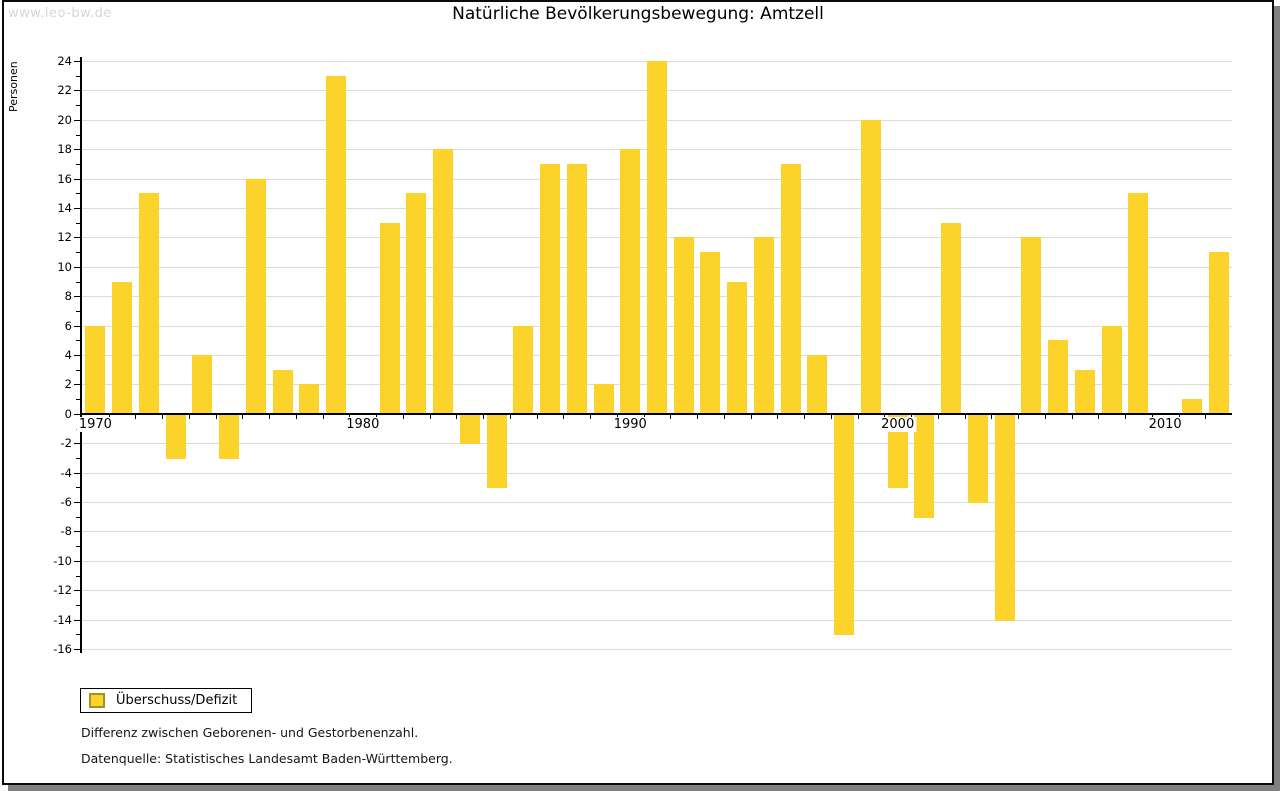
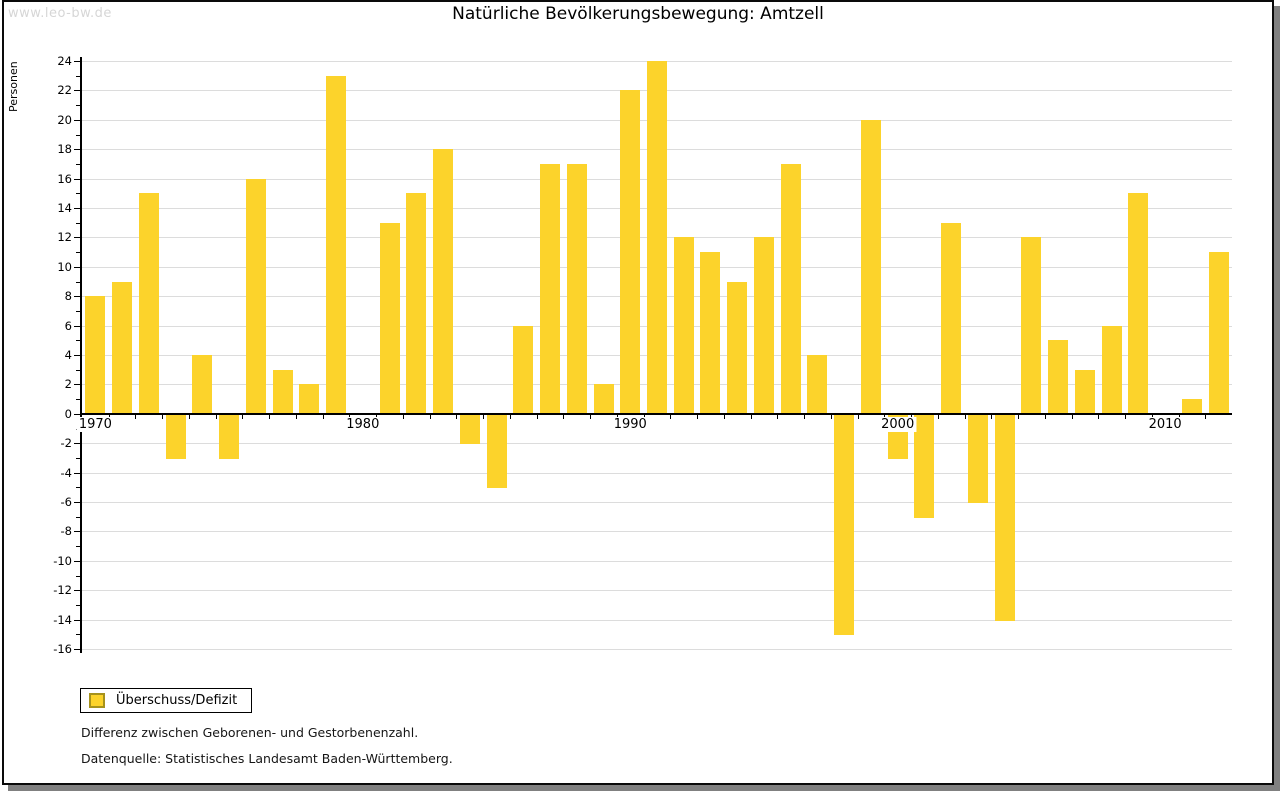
1970: 6 -> 8
1990: 18 -> 22
2000: -5 -> -3
